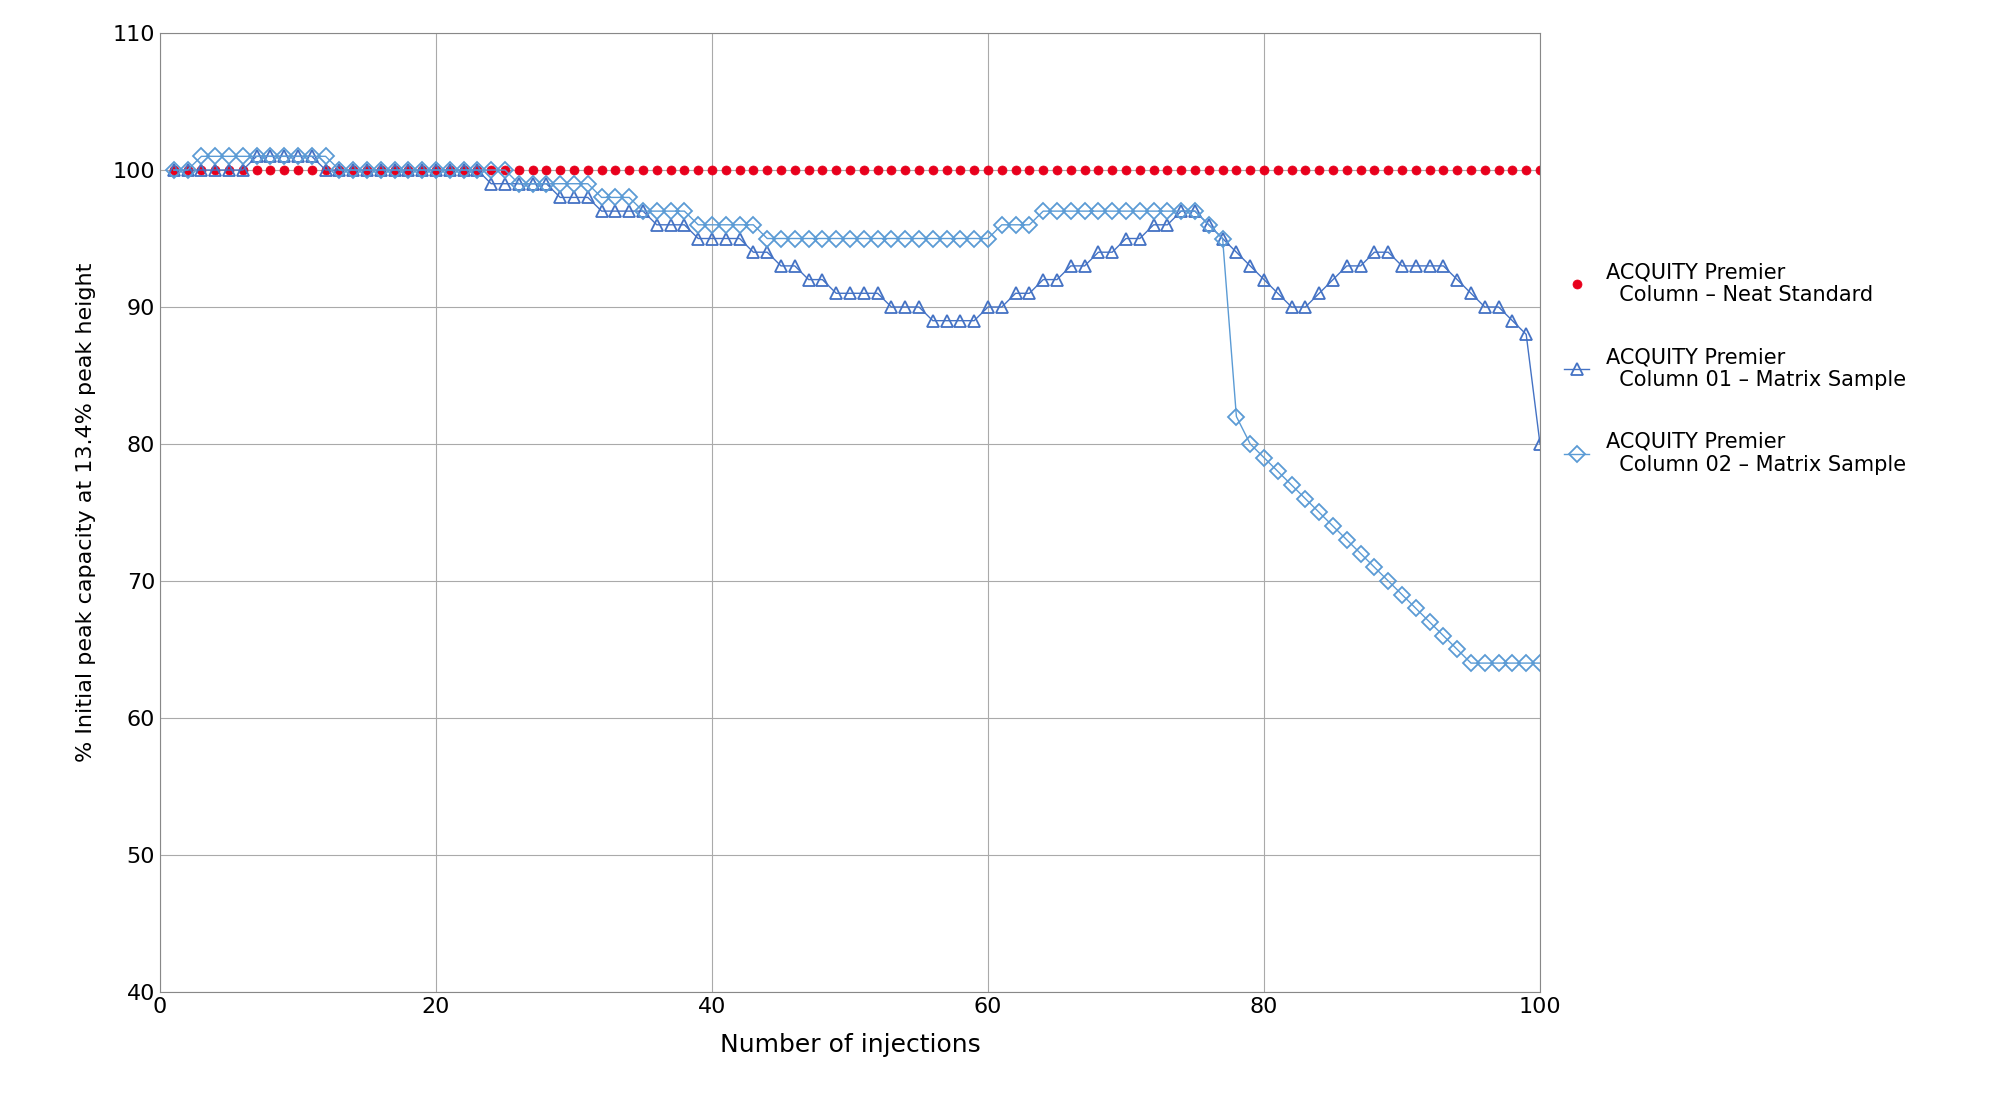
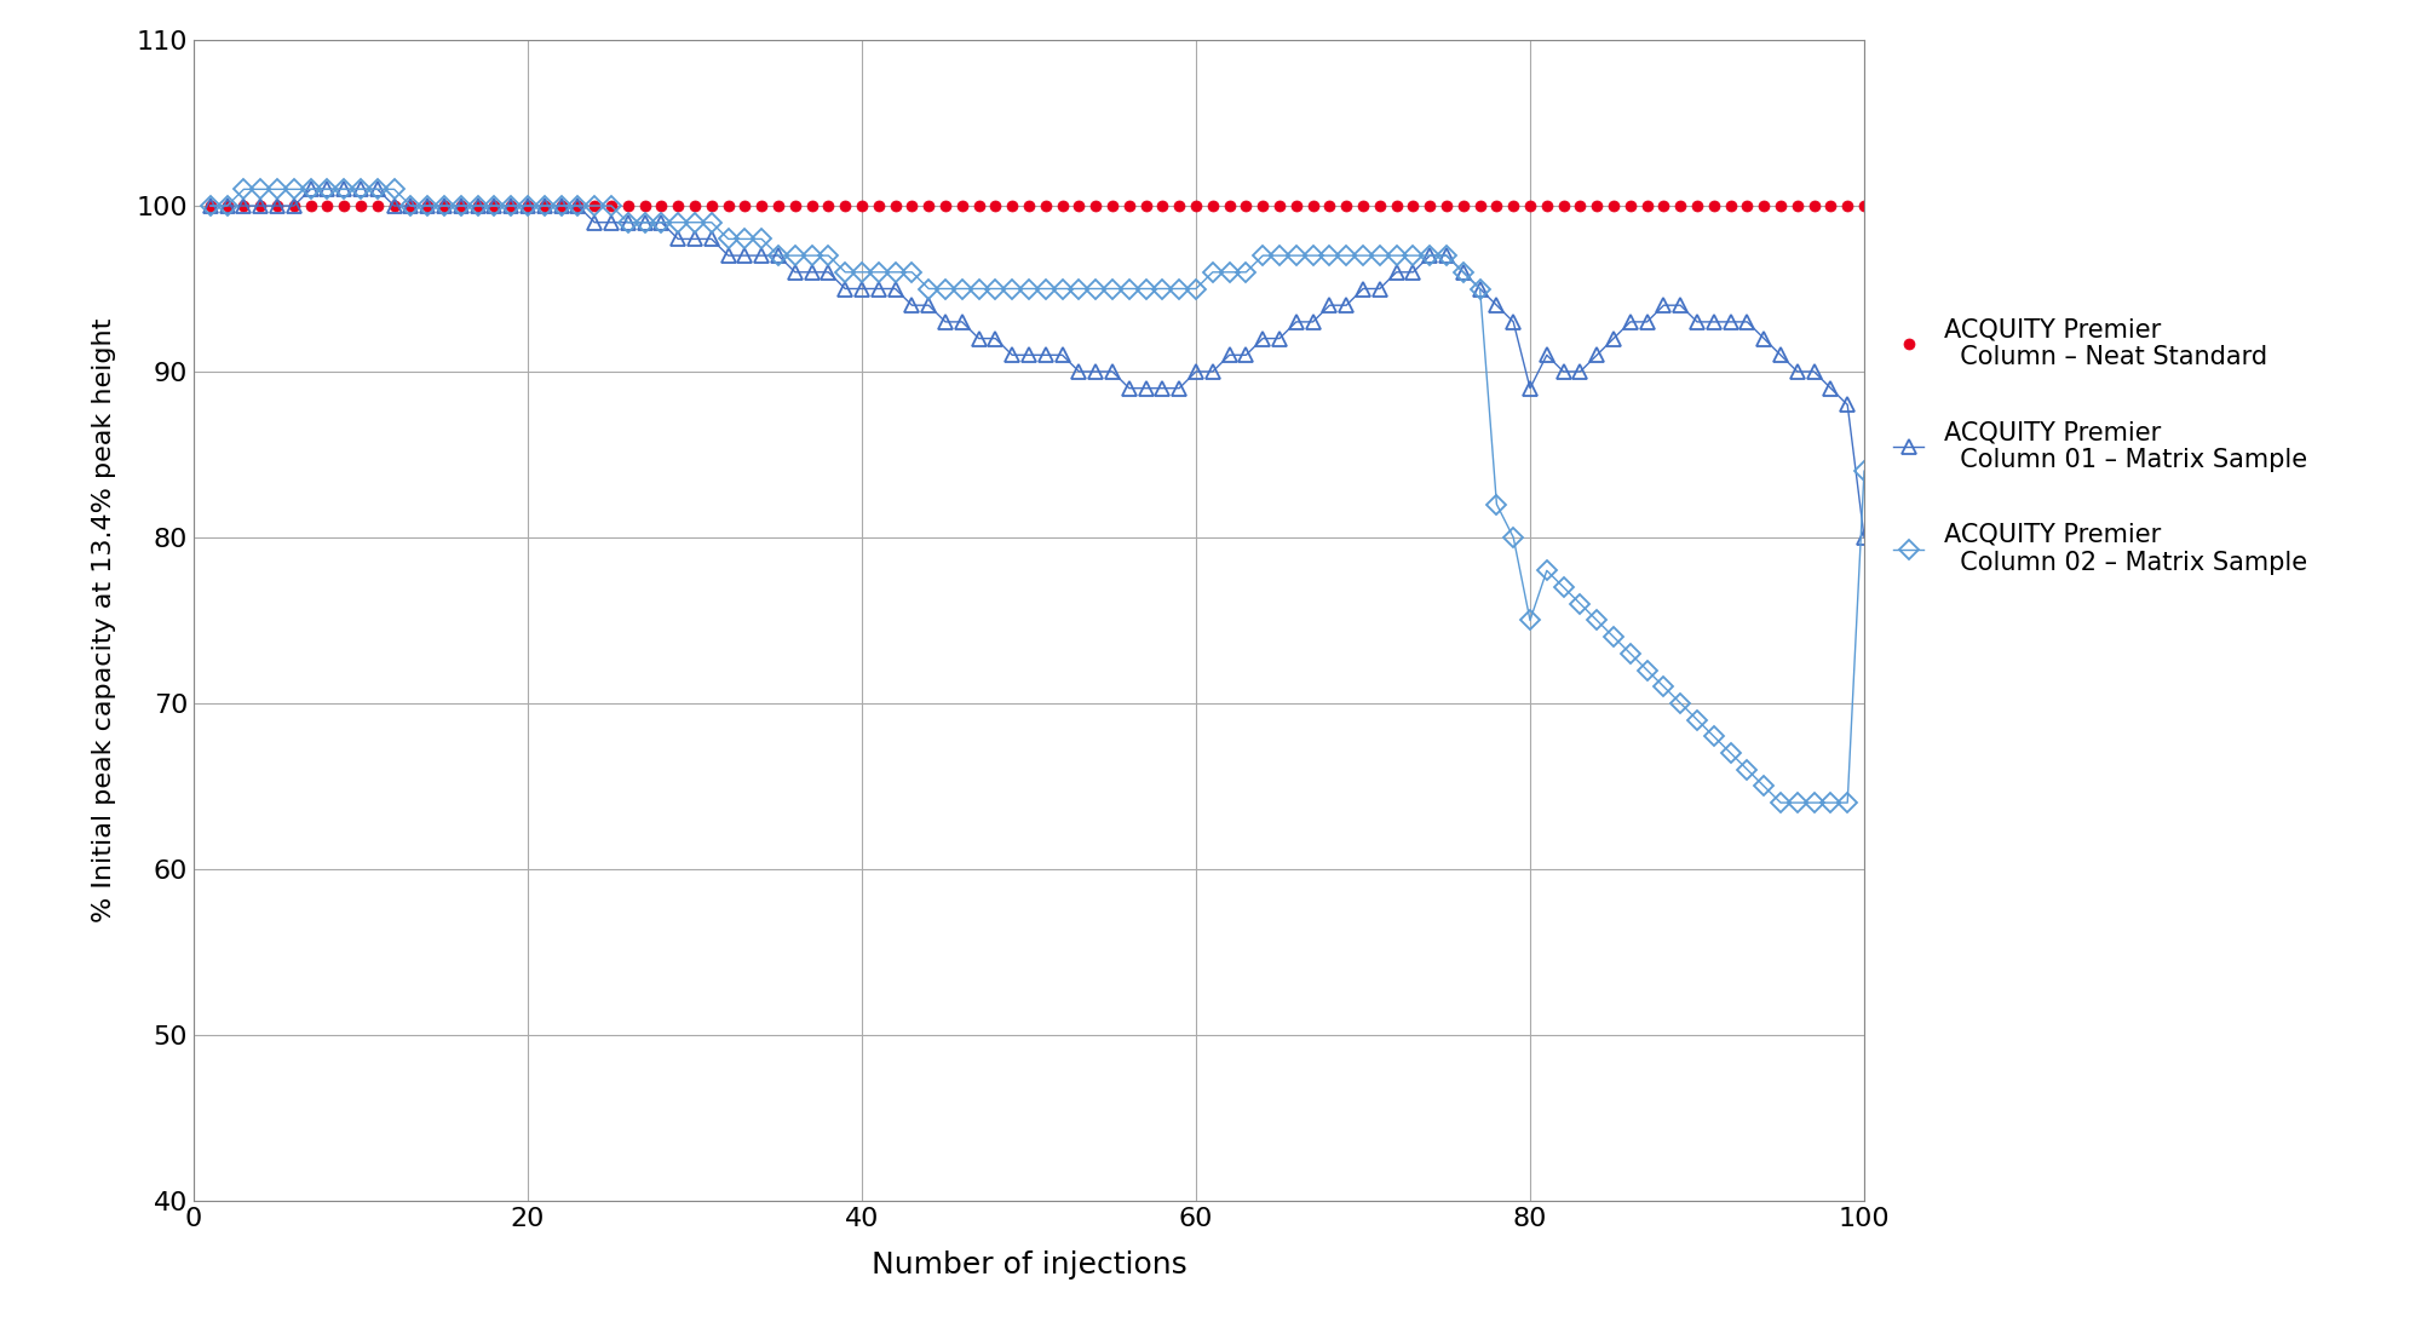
ACQUITY Premier Column 01 – Matrix Sample/80: 92 -> 89
ACQUITY Premier Column 02 – Matrix Sample/80: 79 -> 75
ACQUITY Premier Column 02 – Matrix Sample/100: 64 -> 84
